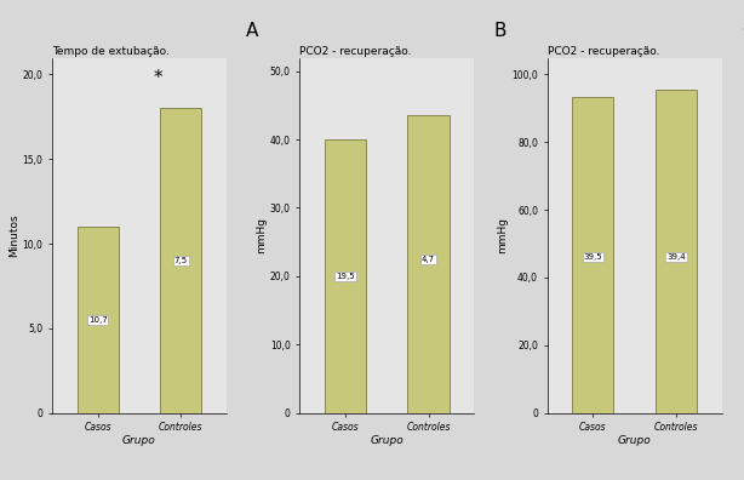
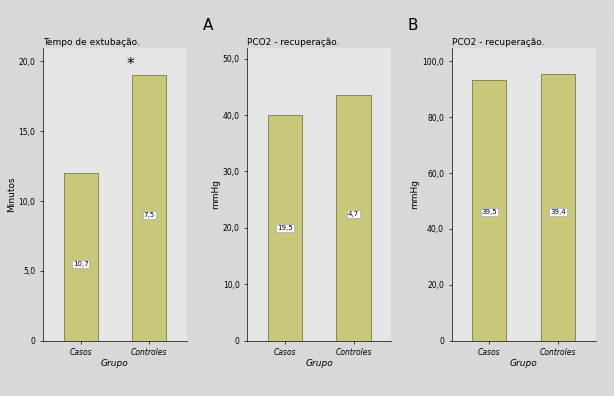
Tempo de extubação./Casos: 11 -> 12
Tempo de extubação./Controles: 18 -> 19
